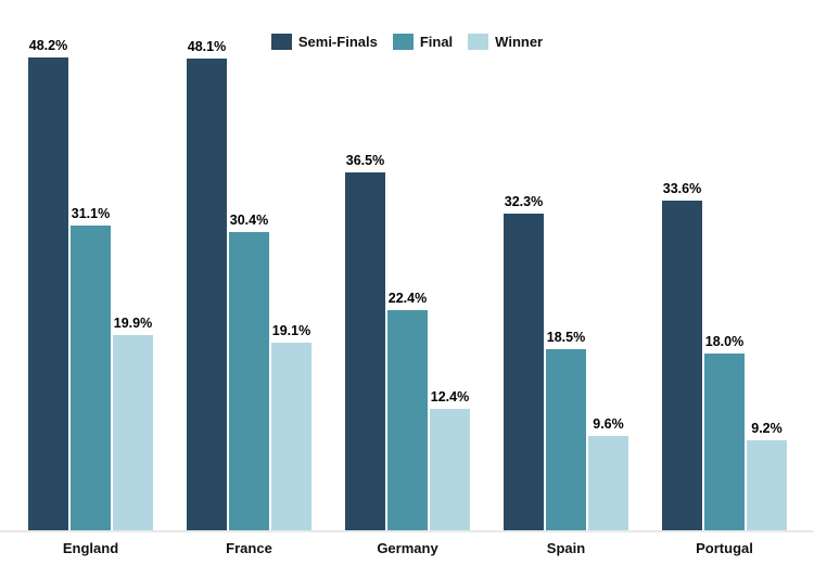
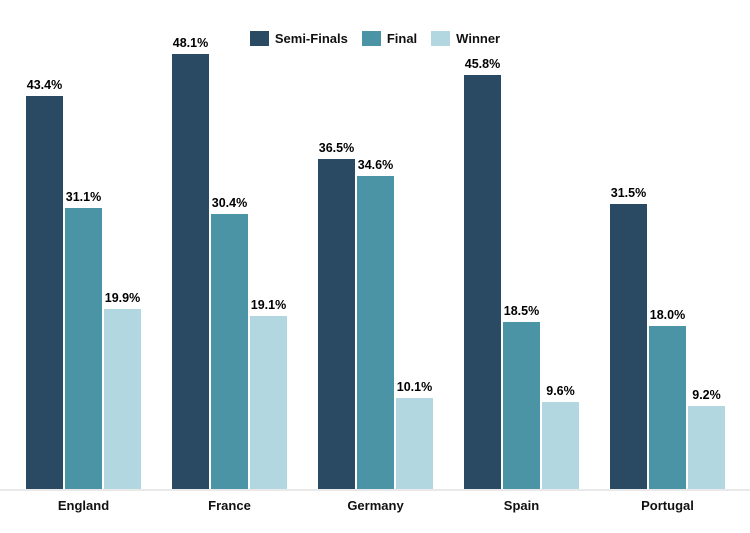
Semi-Finals/England: 48.2% -> 43.4%
Final/Germany: 22.4% -> 34.6%
Winner/Germany: 12.4% -> 10.1%
Semi-Finals/Spain: 32.3% -> 45.8%
Semi-Finals/Portugal: 33.6% -> 31.5%
